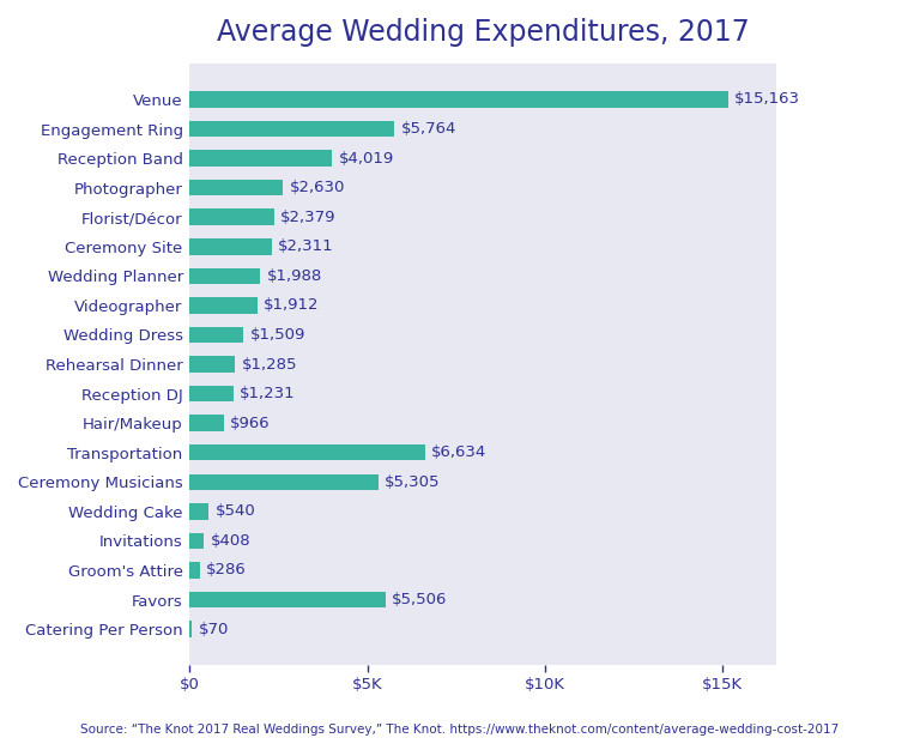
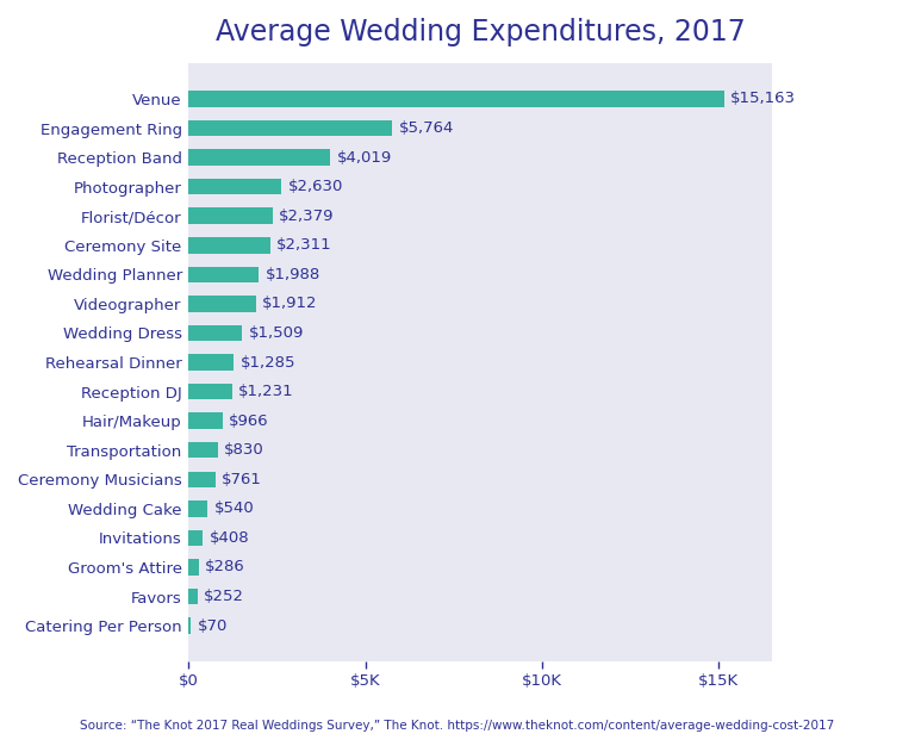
Transportation: $6,634 -> $830
Ceremony Musicians: $5,305 -> $761
Favors: $5,506 -> $252
